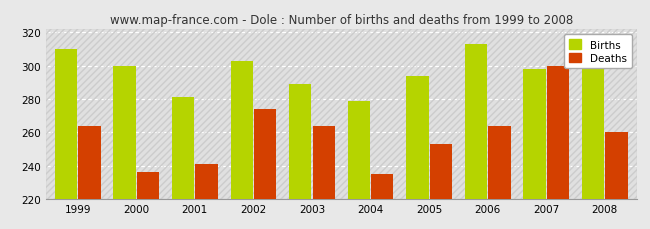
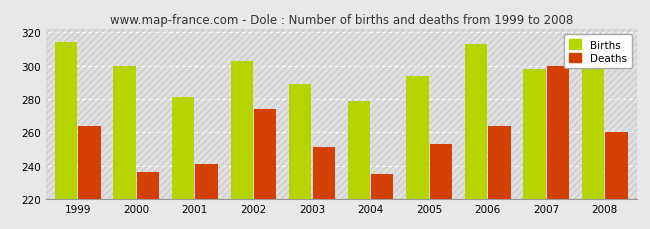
Births/1999: 310 -> 314
Deaths/2003: 264 -> 251
